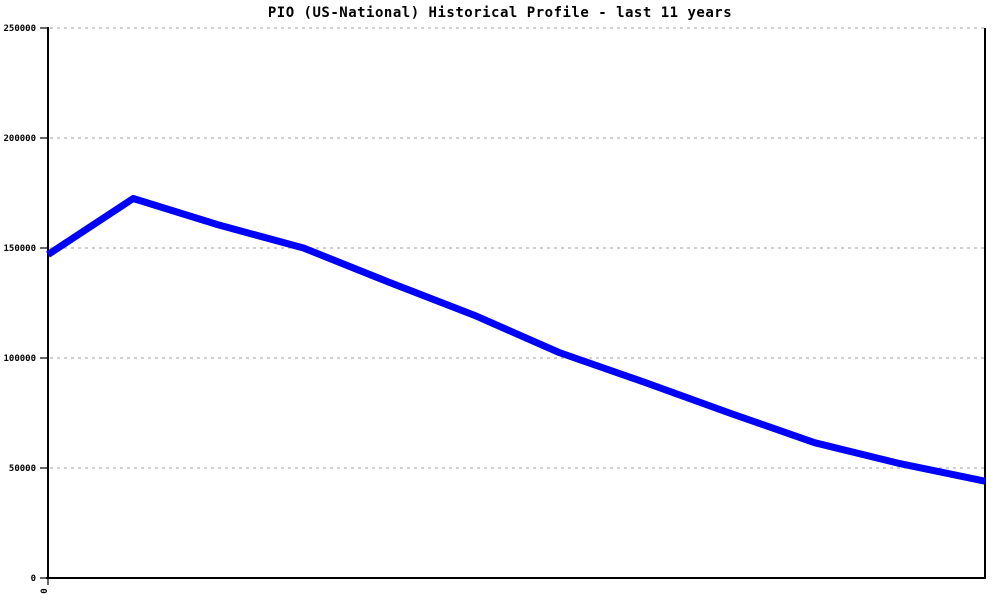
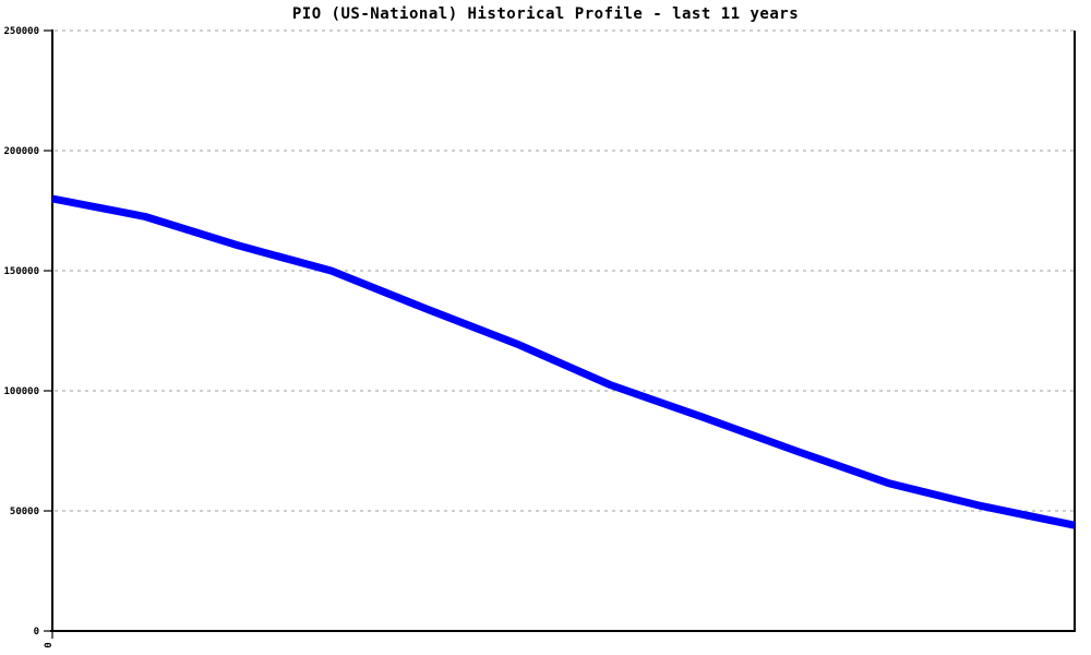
0: 147000 -> 180000
